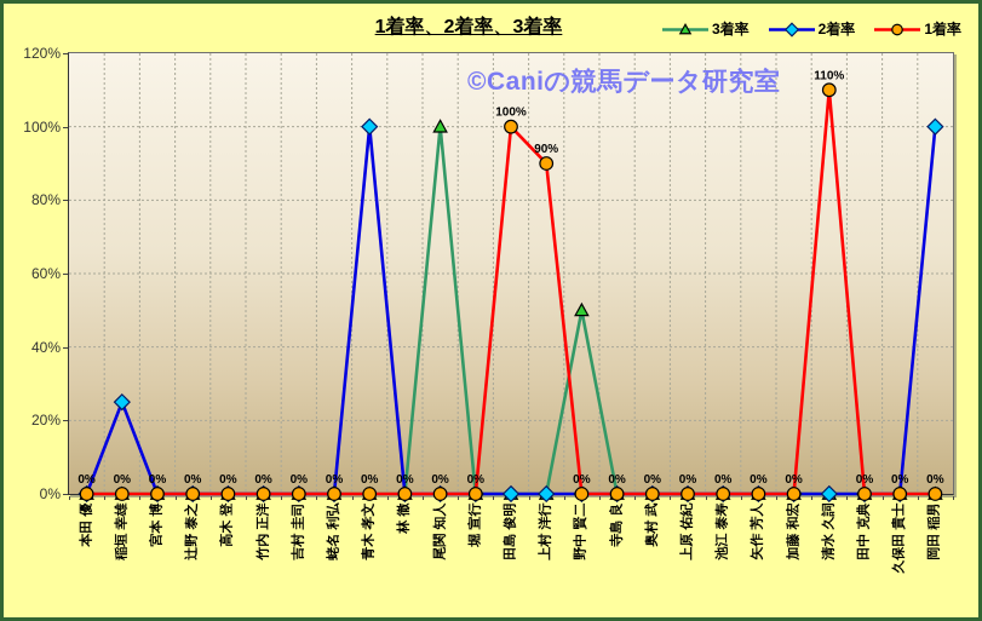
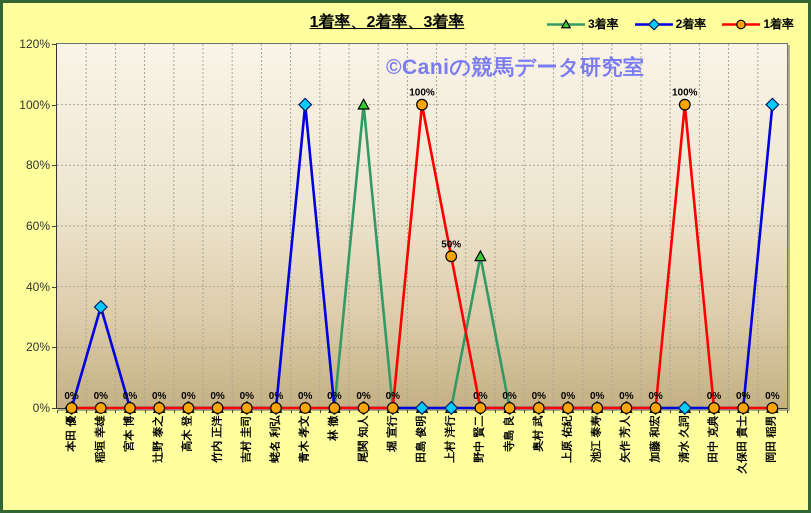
2着率/稲垣 幸雄: 25% -> 33%
1着率/上村 洋行: 90% -> 50%
1着率/清水 久詞: 110% -> 100%
